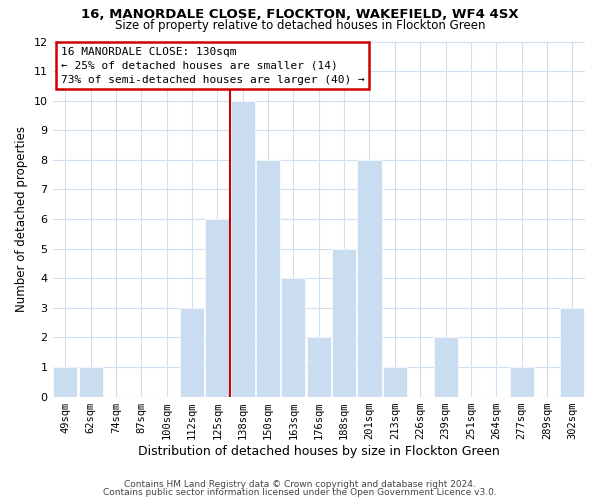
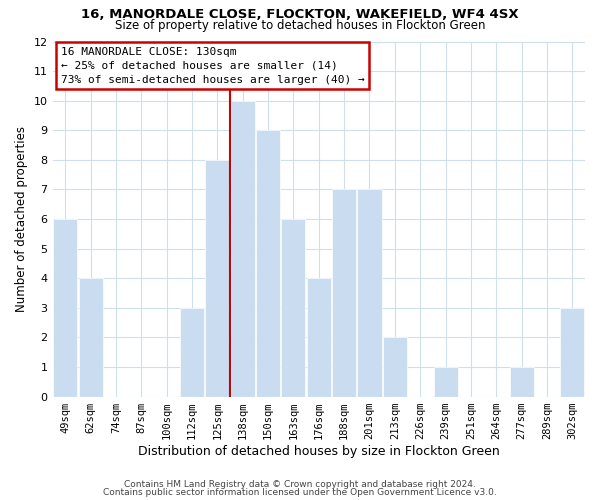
49sqm: 1 -> 6
62sqm: 1 -> 4
125sqm: 6 -> 8
150sqm: 8 -> 9
163sqm: 4 -> 6
176sqm: 2 -> 4
188sqm: 5 -> 7
201sqm: 8 -> 7
213sqm: 1 -> 2
239sqm: 2 -> 1
